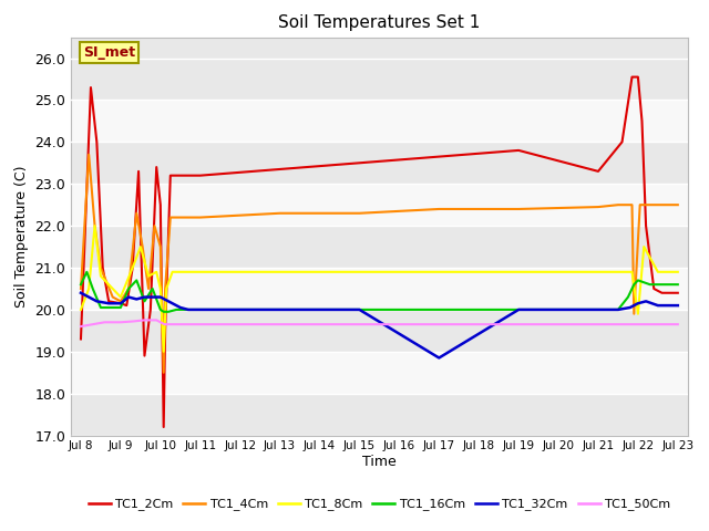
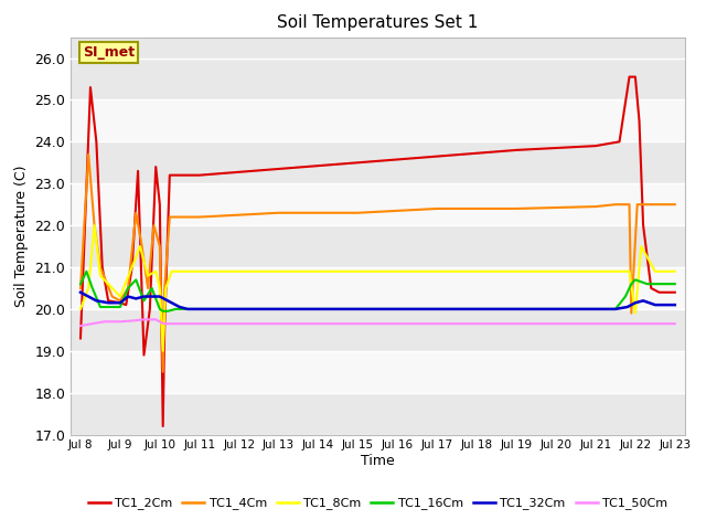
TC1_32Cm/Jul 17: 18.85 -> 20.00
TC1_2Cm/Jul 21: 23.30 -> 23.90
